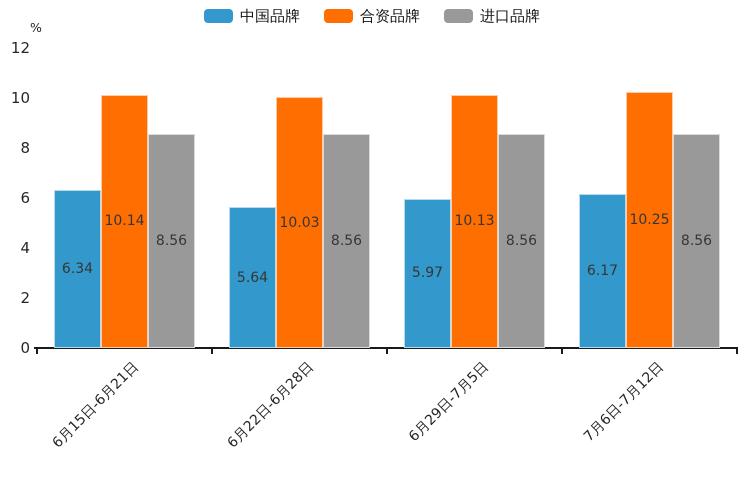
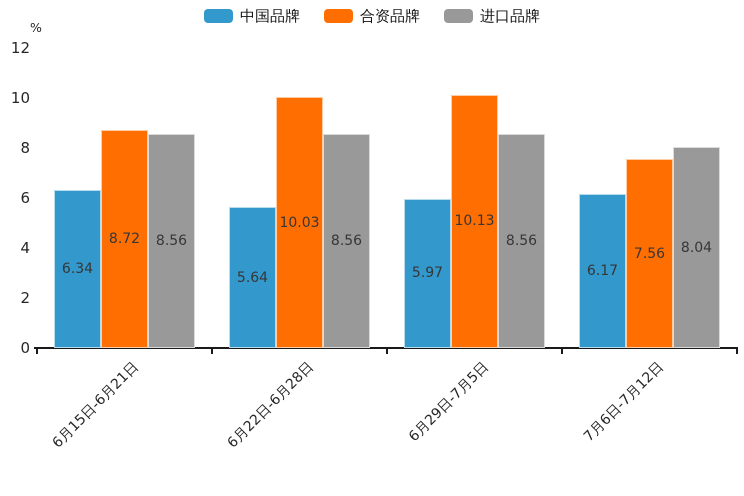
合资品牌/6月15日-6月21日: 10.14 -> 8.72
合资品牌/7月6日-7月12日: 10.25 -> 7.56
进口品牌/7月6日-7月12日: 8.56 -> 8.04
